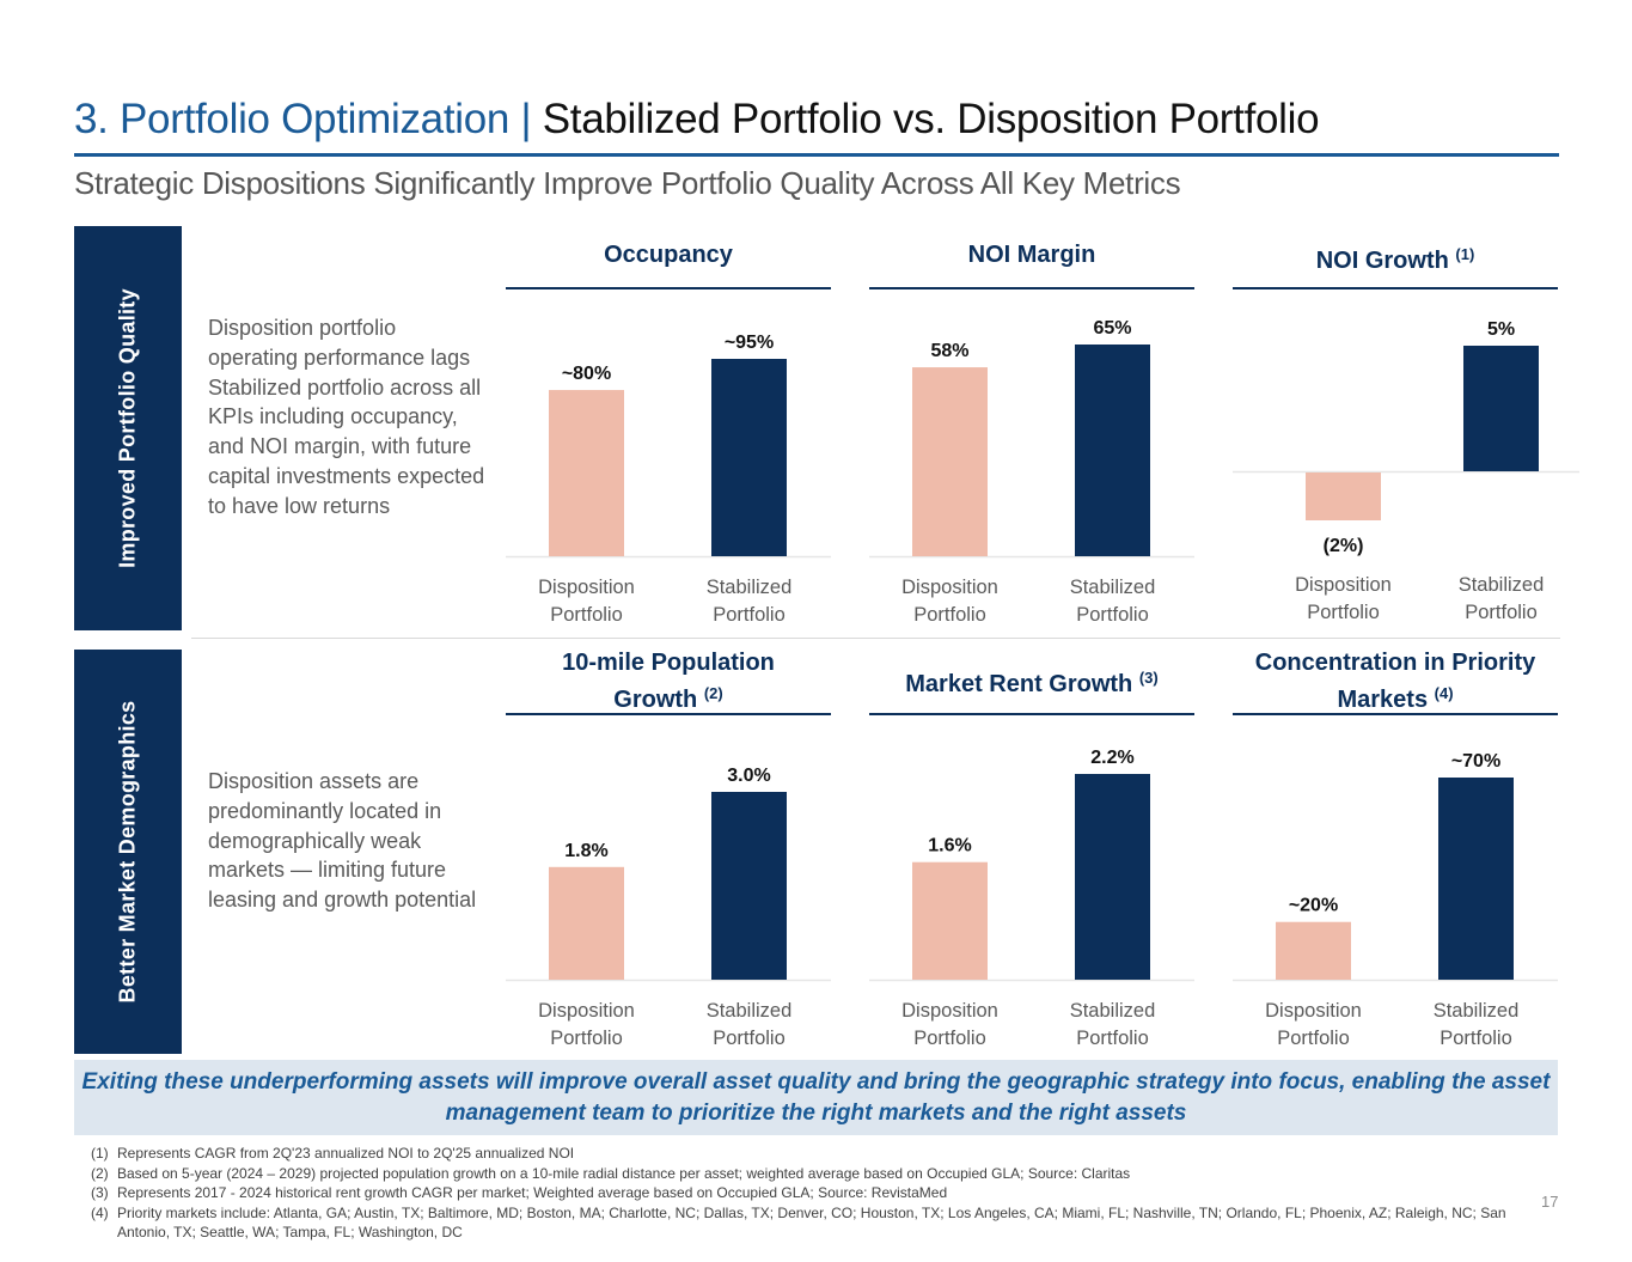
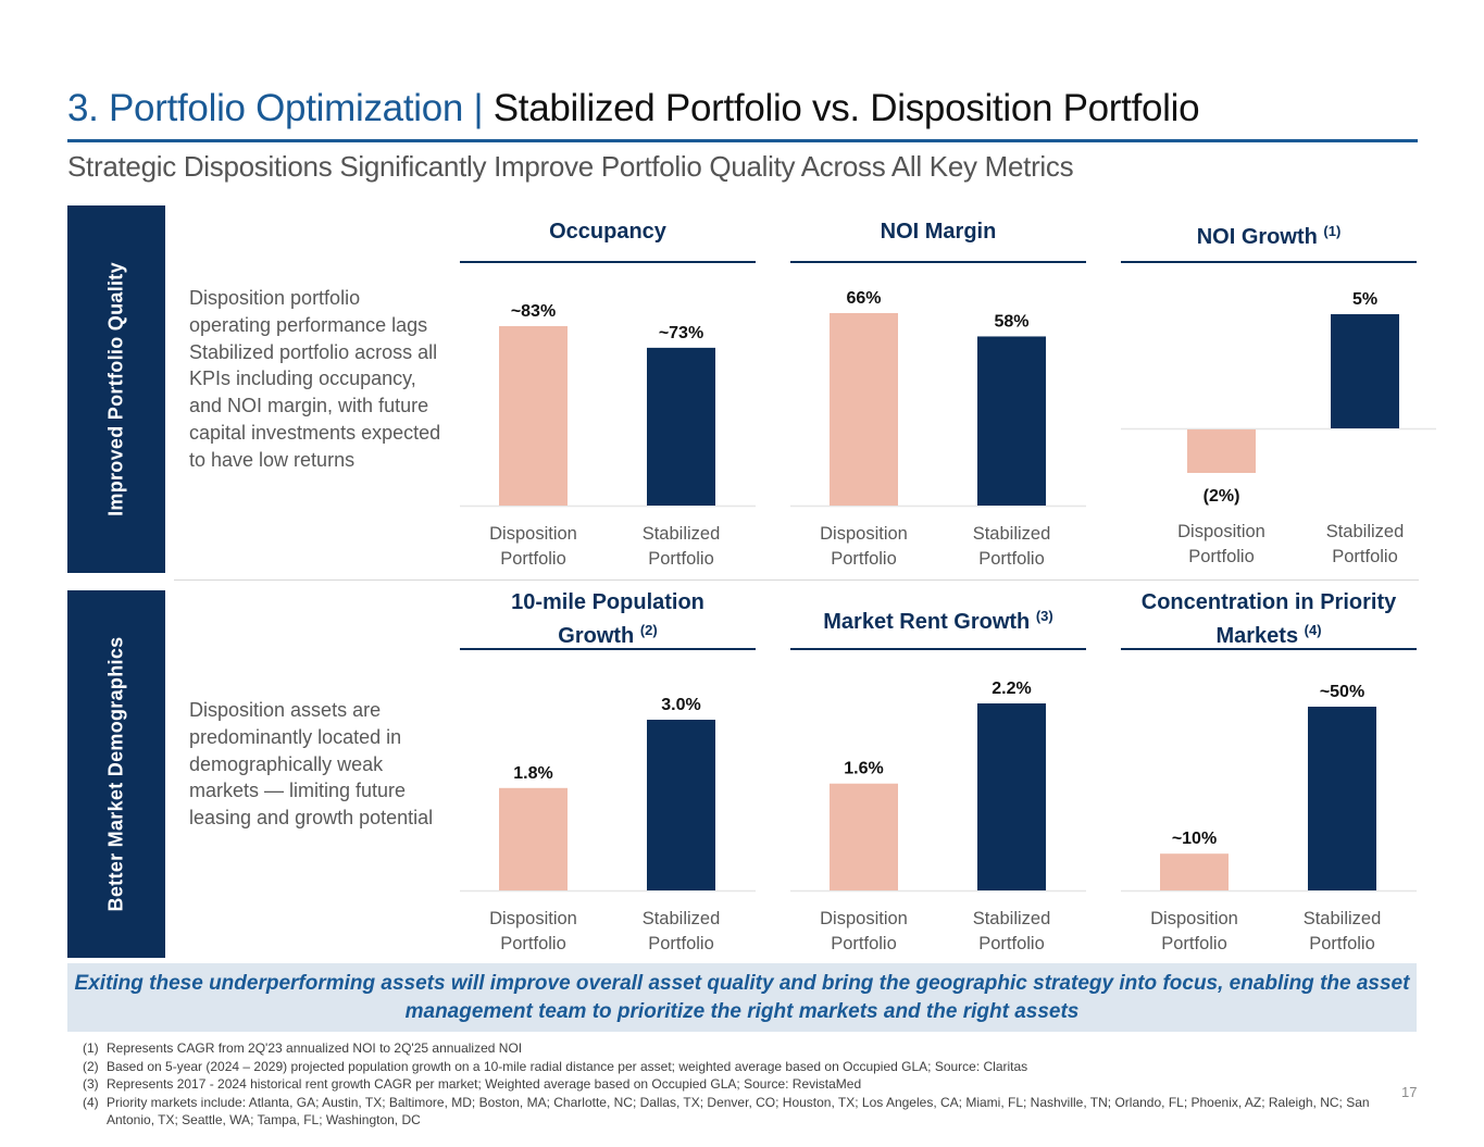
Occupancy/Disposition Portfolio: 80 -> 83
Occupancy/Stabilized Portfolio: 95 -> 73
NOI Margin/Disposition Portfolio: 58% -> 66%
NOI Margin/Stabilized Portfolio: 65% -> 58%
Concentration in Priority Markets/Disposition Portfolio: 20 -> 10
Concentration in Priority Markets/Stabilized Portfolio: 70 -> 50
